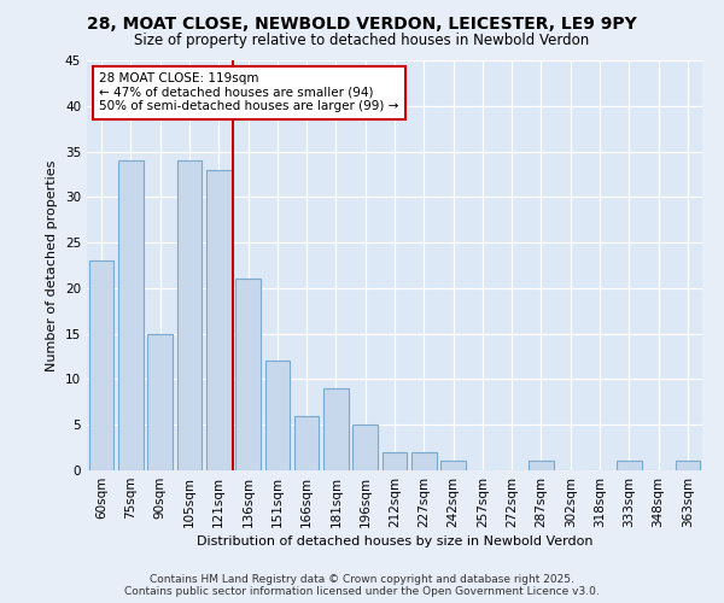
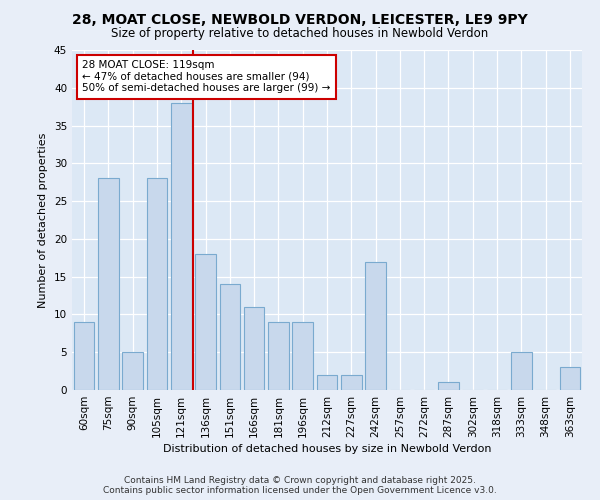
60sqm: 23 -> 9
75sqm: 34 -> 28
90sqm: 15 -> 5
105sqm: 34 -> 28
121sqm: 33 -> 38
136sqm: 21 -> 18
151sqm: 12 -> 14
166sqm: 6 -> 11
196sqm: 5 -> 9
242sqm: 1 -> 17
333sqm: 1 -> 5
363sqm: 1 -> 3
